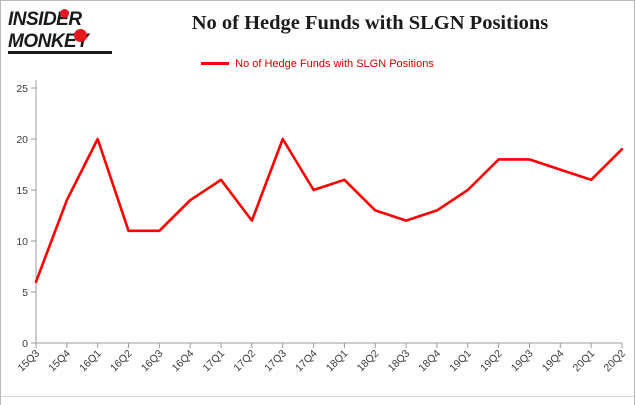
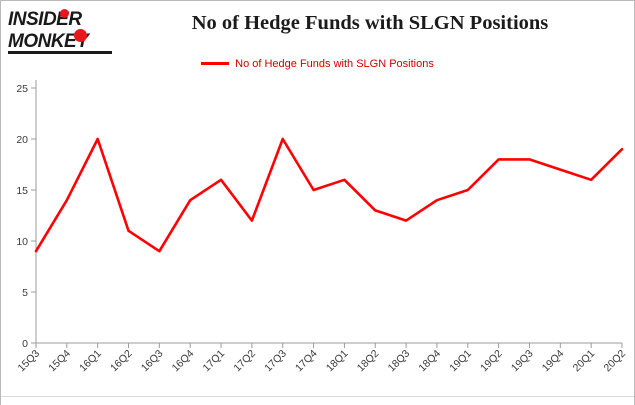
15Q3: 6 -> 9
16Q3: 11 -> 9
18Q4: 13 -> 14
